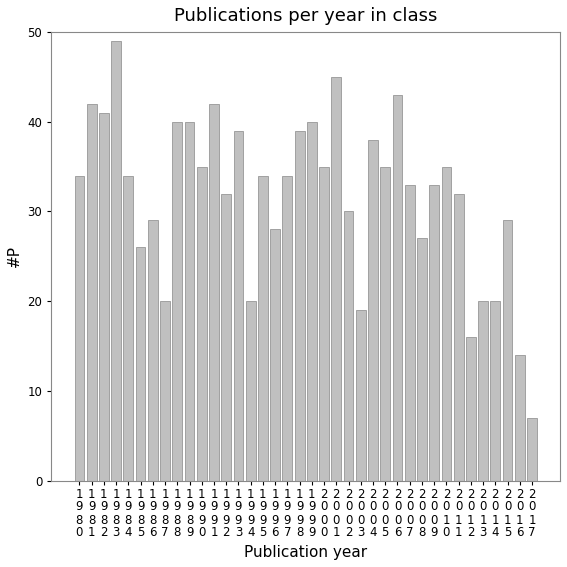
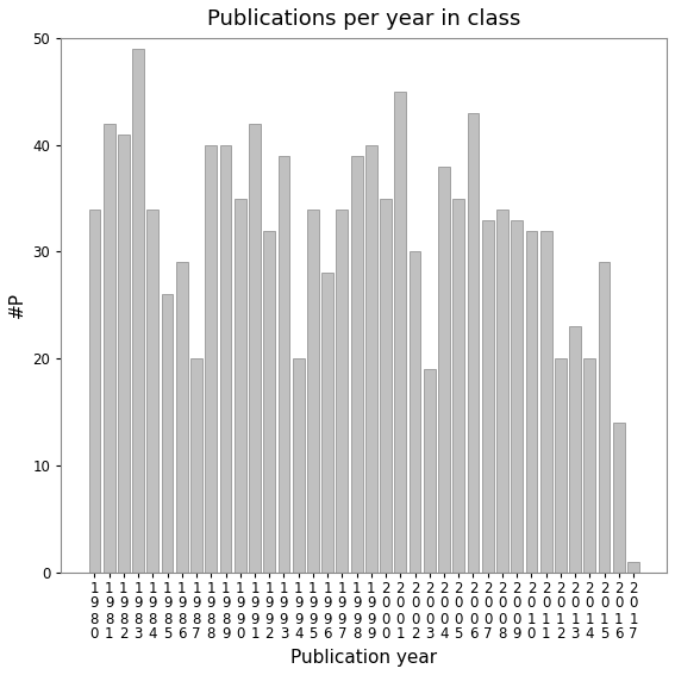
2 0 0 8: 27 -> 34
2 0 1 0: 35 -> 32
2 0 1 2: 16 -> 20
2 0 1 3: 20 -> 23
2 0 1 7: 7 -> 1
